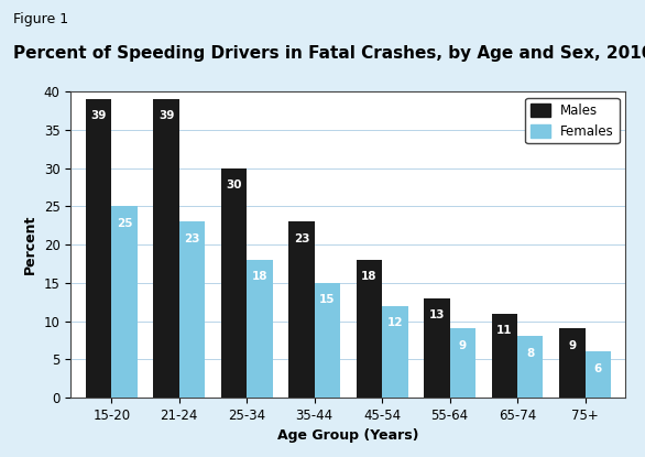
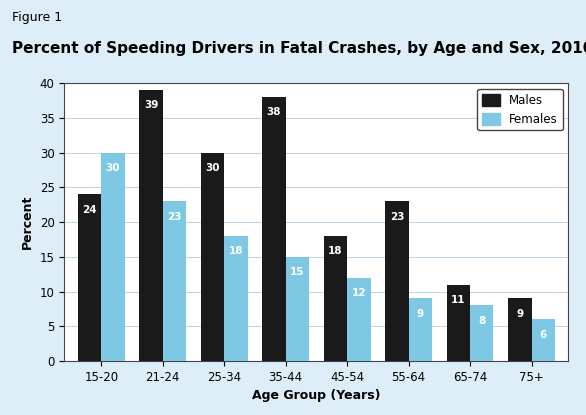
Males/15-20: 39 -> 24
Females/15-20: 25 -> 30
Males/35-44: 23 -> 38
Males/55-64: 13 -> 23
